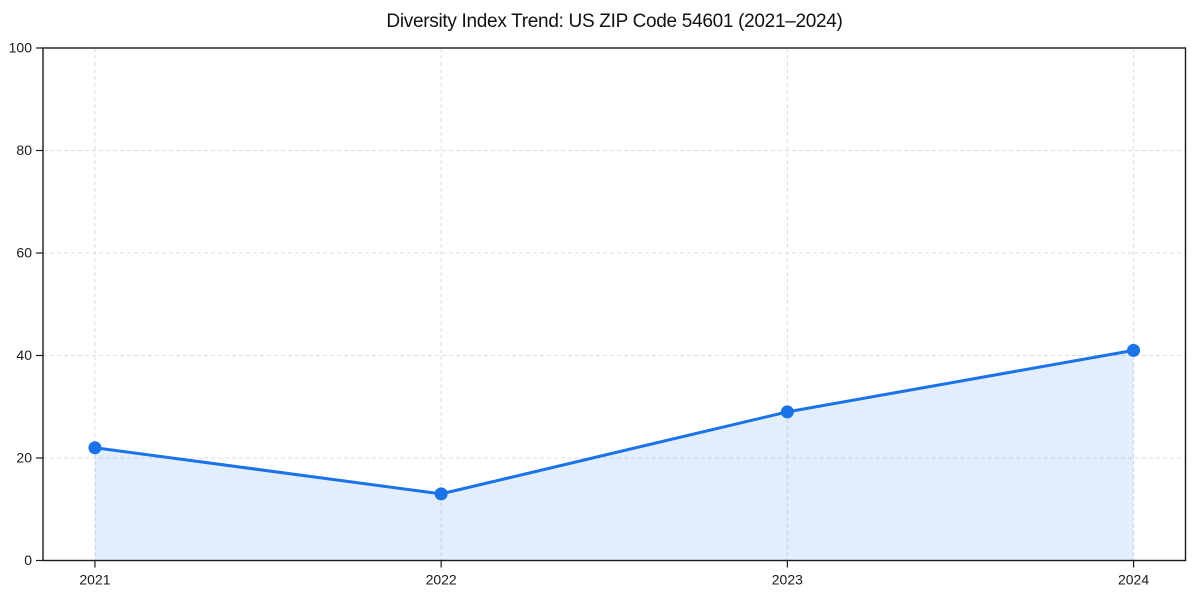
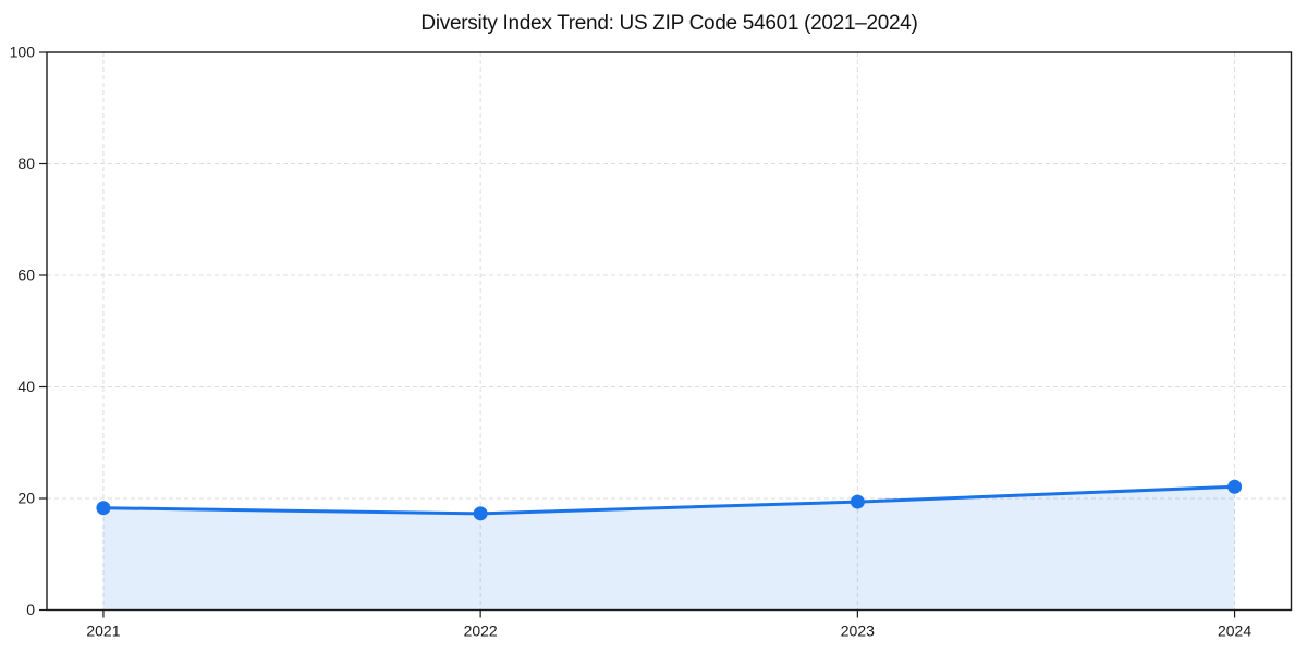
2021: 22 -> 18
2022: 13 -> 17
2023: 29 -> 19
2024: 41 -> 22
